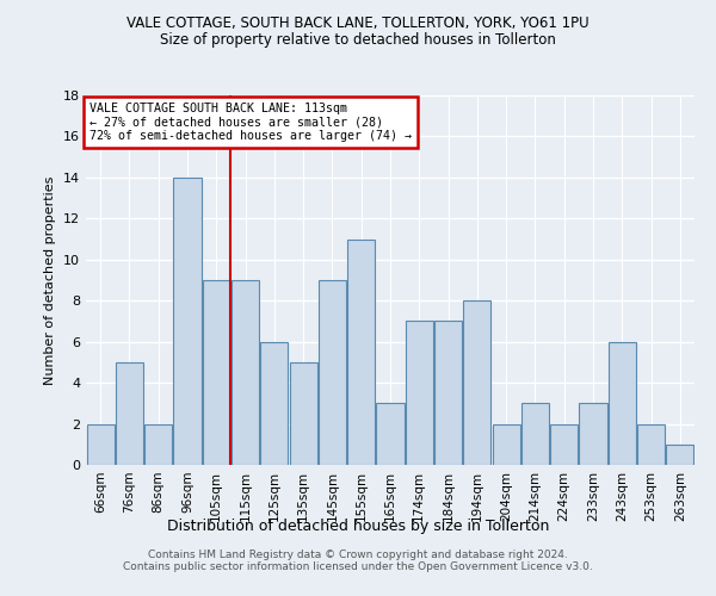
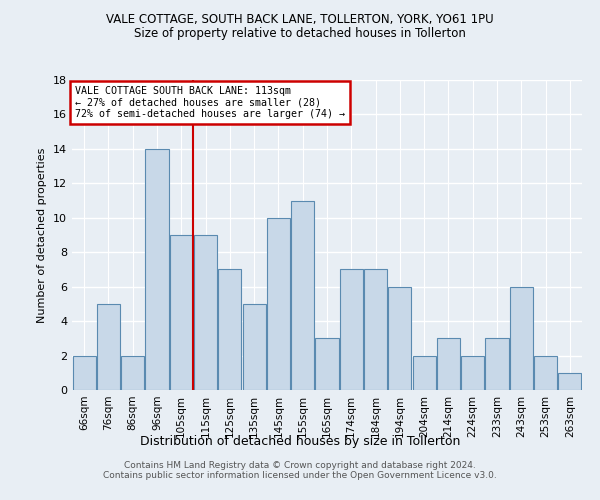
125sqm: 6 -> 7
145sqm: 9 -> 10
194sqm: 8 -> 6
